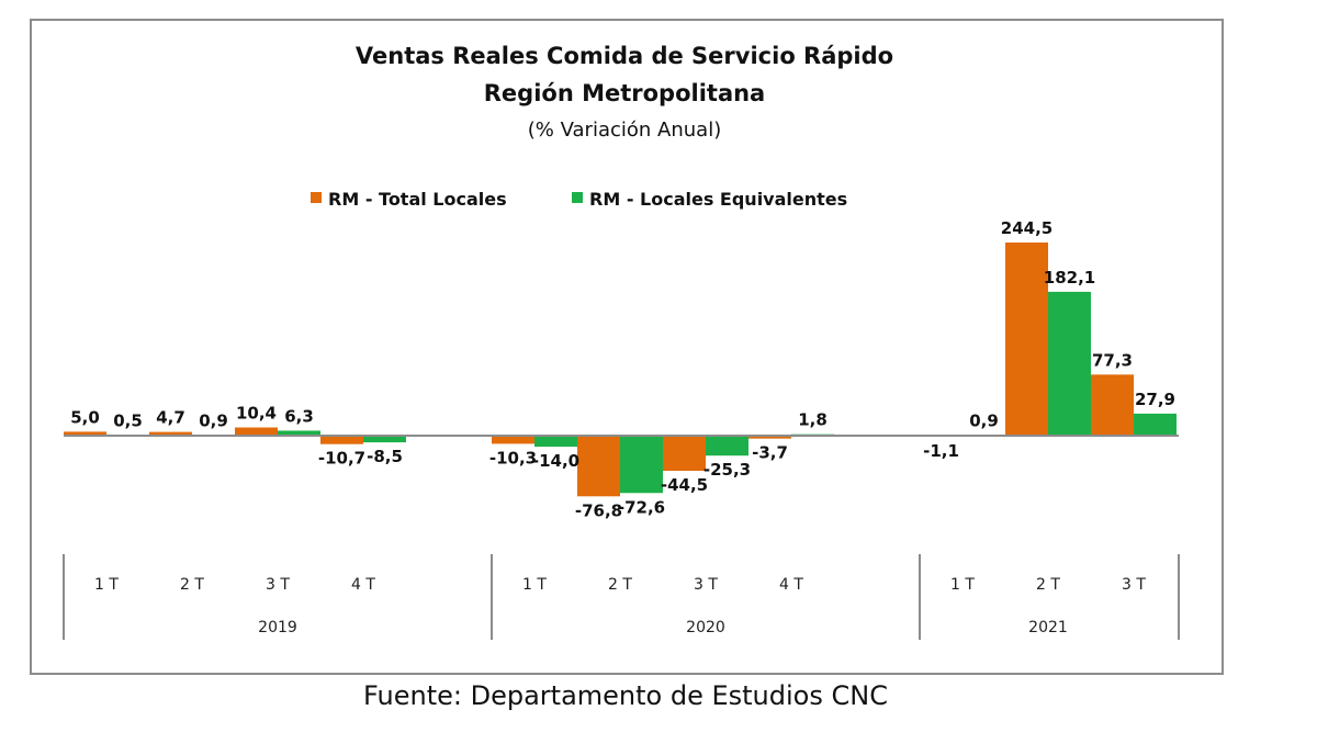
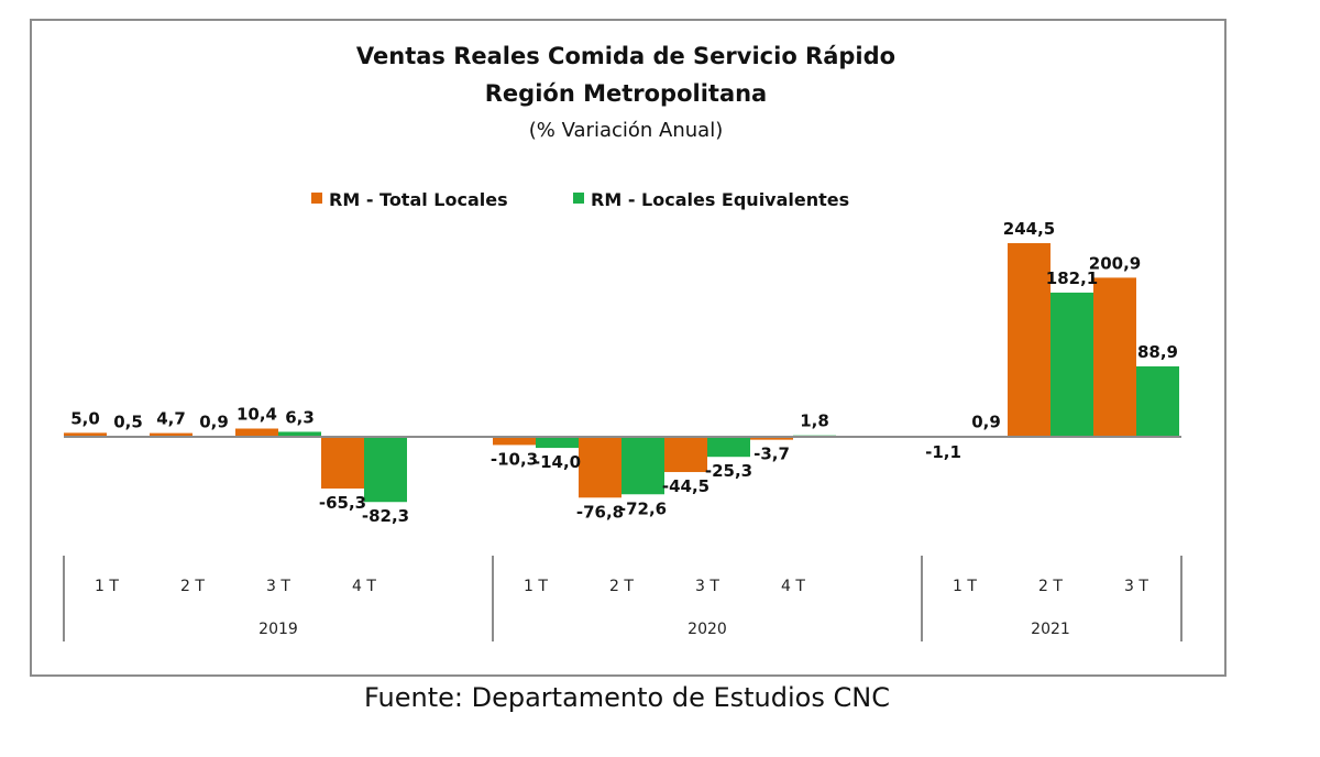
RM - Total Locales/4 T 2019: -10,7 -> -65,3
RM - Locales Equivalentes/4 T 2019: -8,5 -> -82,3
RM - Total Locales/3 T 2021: 77,3 -> 200,9
RM - Locales Equivalentes/3 T 2021: 27,9 -> 88,9
